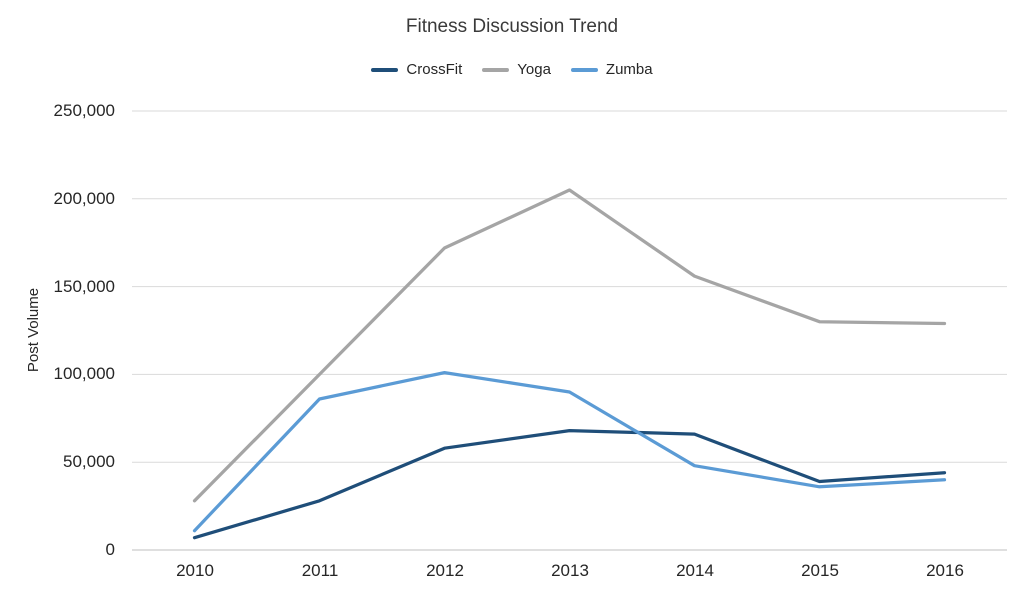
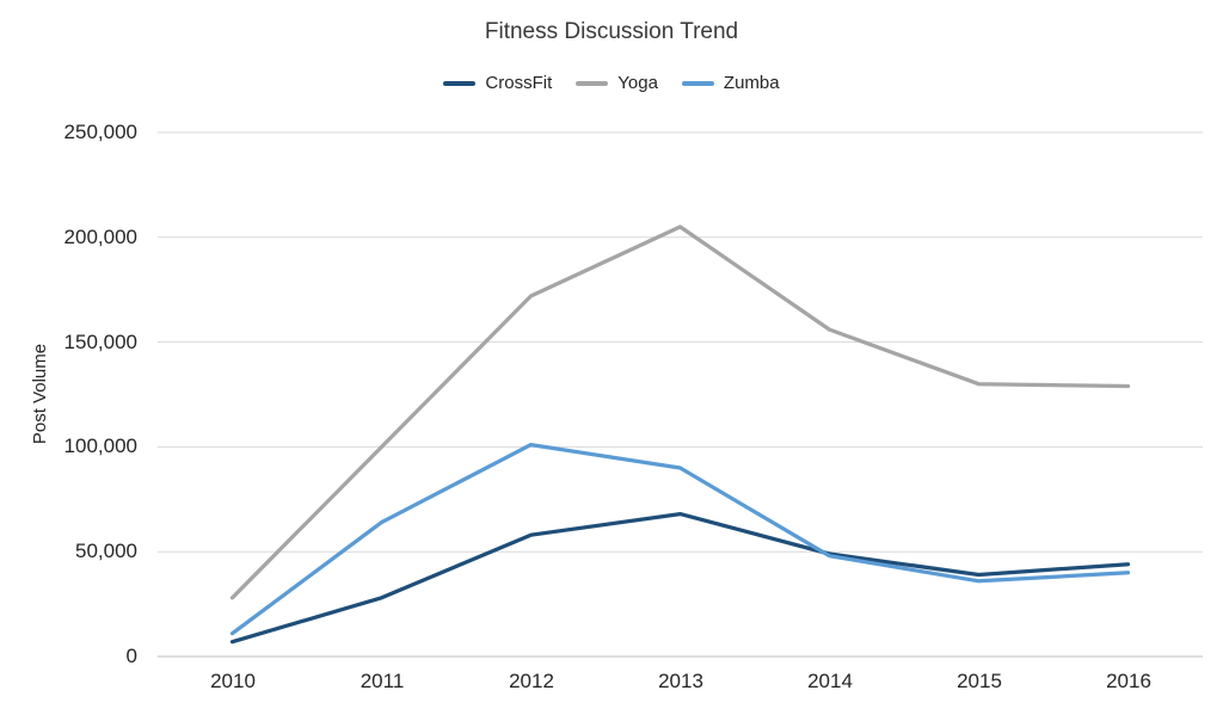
Zumba/2011: 86000 -> 64000
CrossFit/2014: 66000 -> 49000
